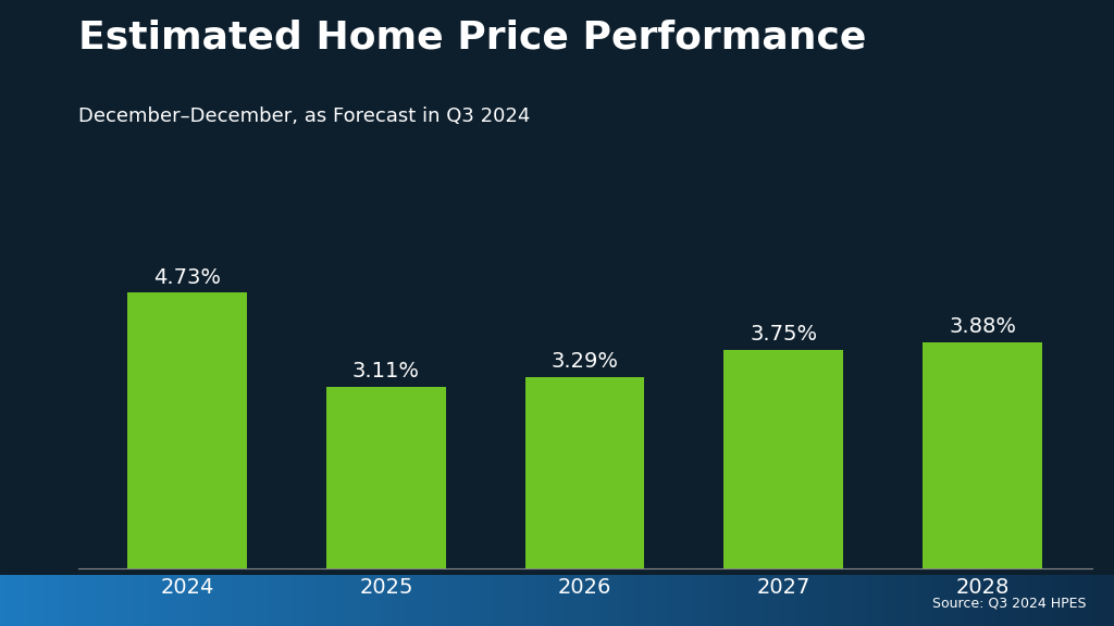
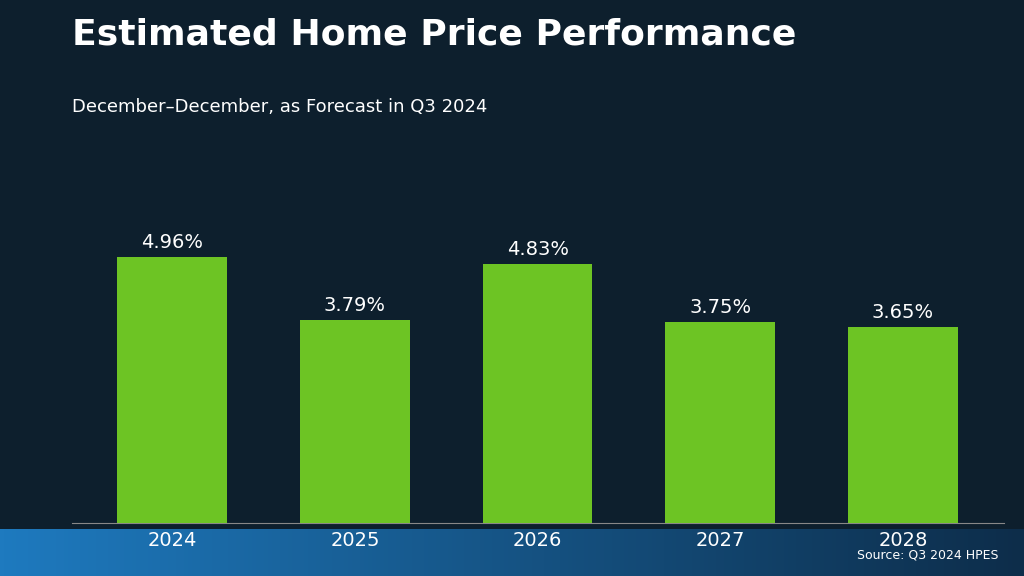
2024: 4.73% -> 4.96%
2025: 3.11% -> 3.79%
2026: 3.29% -> 4.83%
2028: 3.88% -> 3.65%
